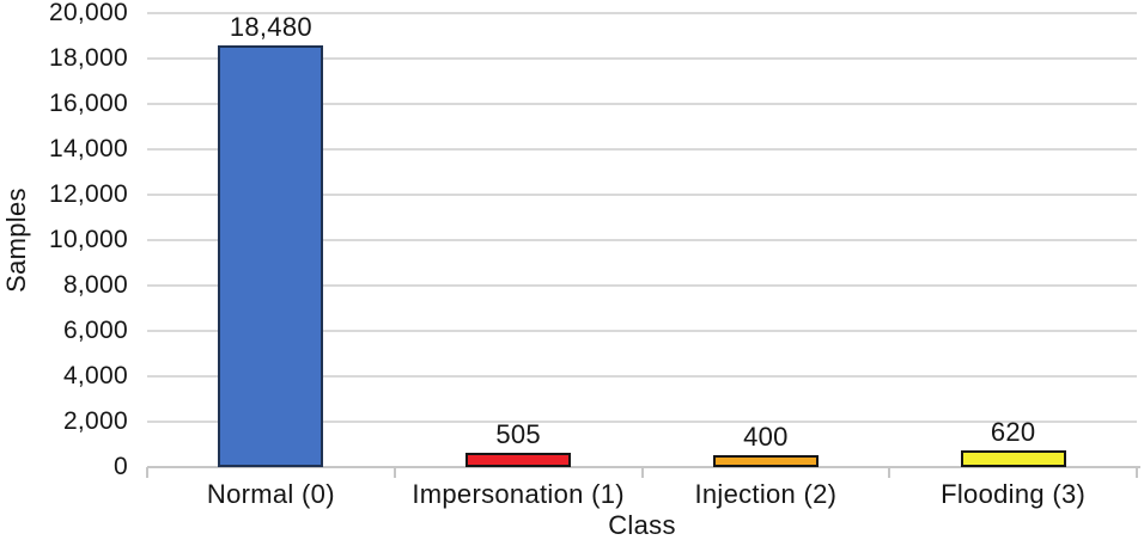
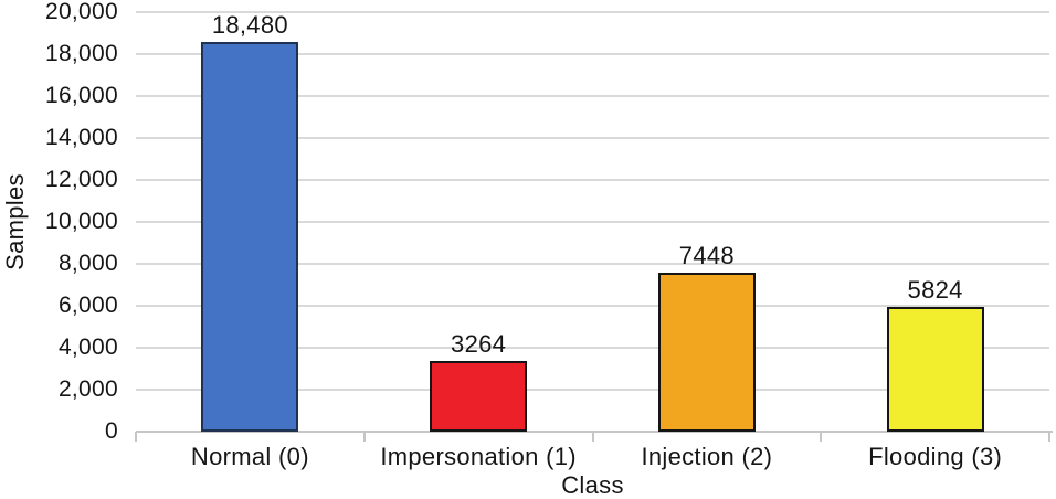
Impersonation (1): 505 -> 3264
Injection (2): 400 -> 7448
Flooding (3): 620 -> 5824
